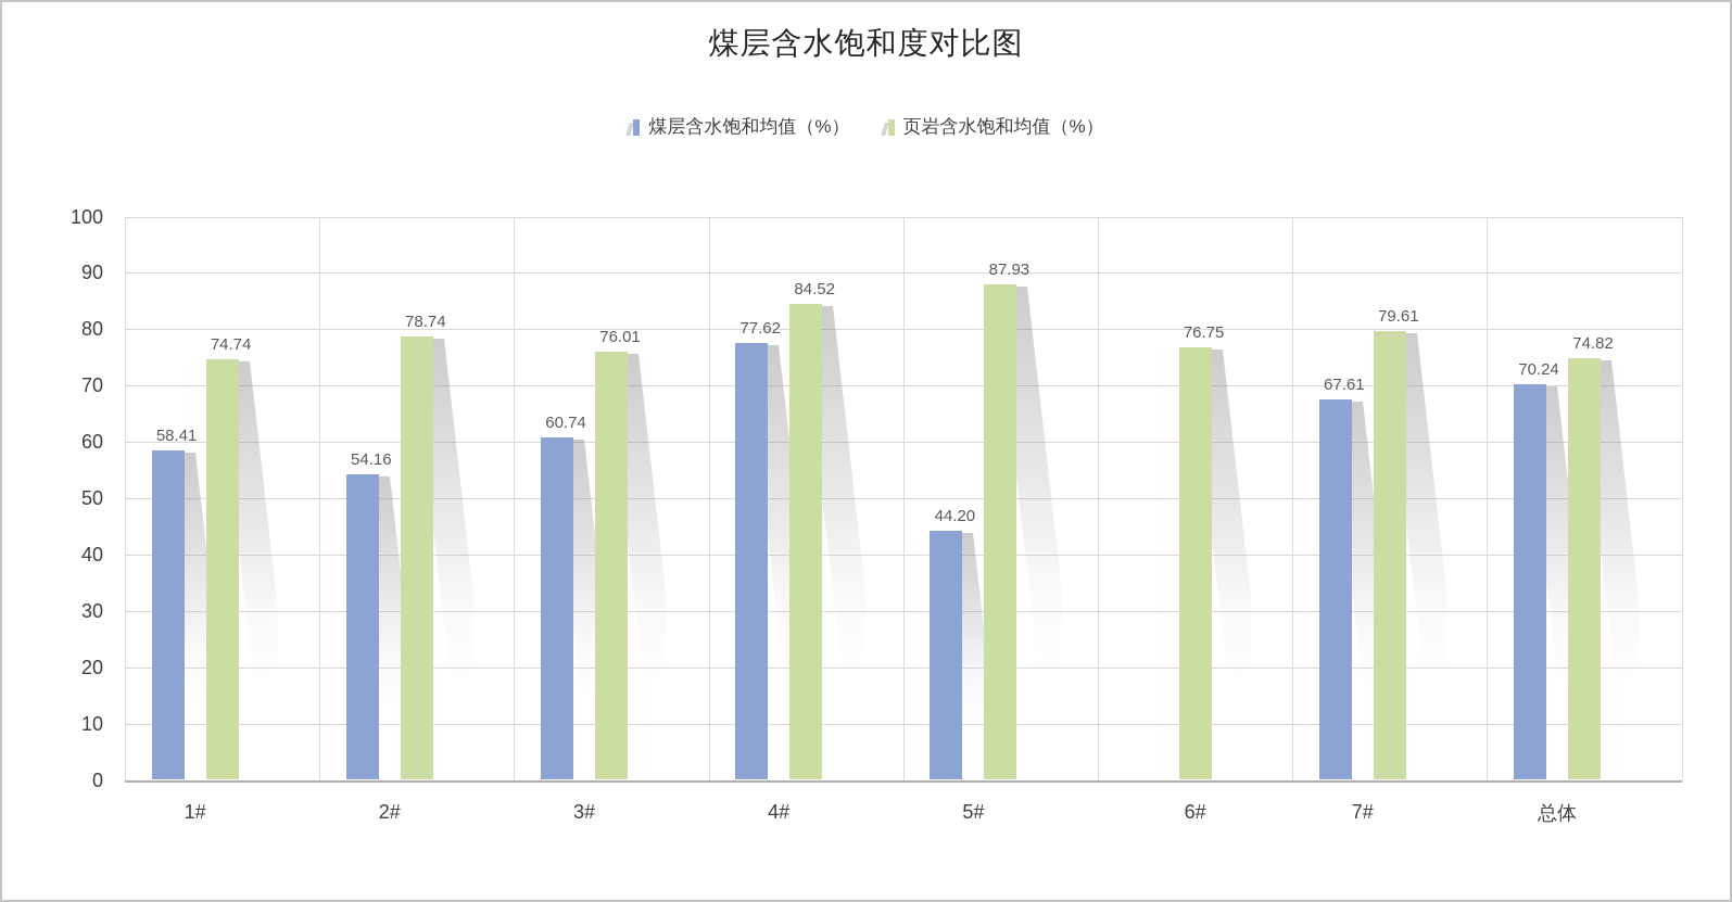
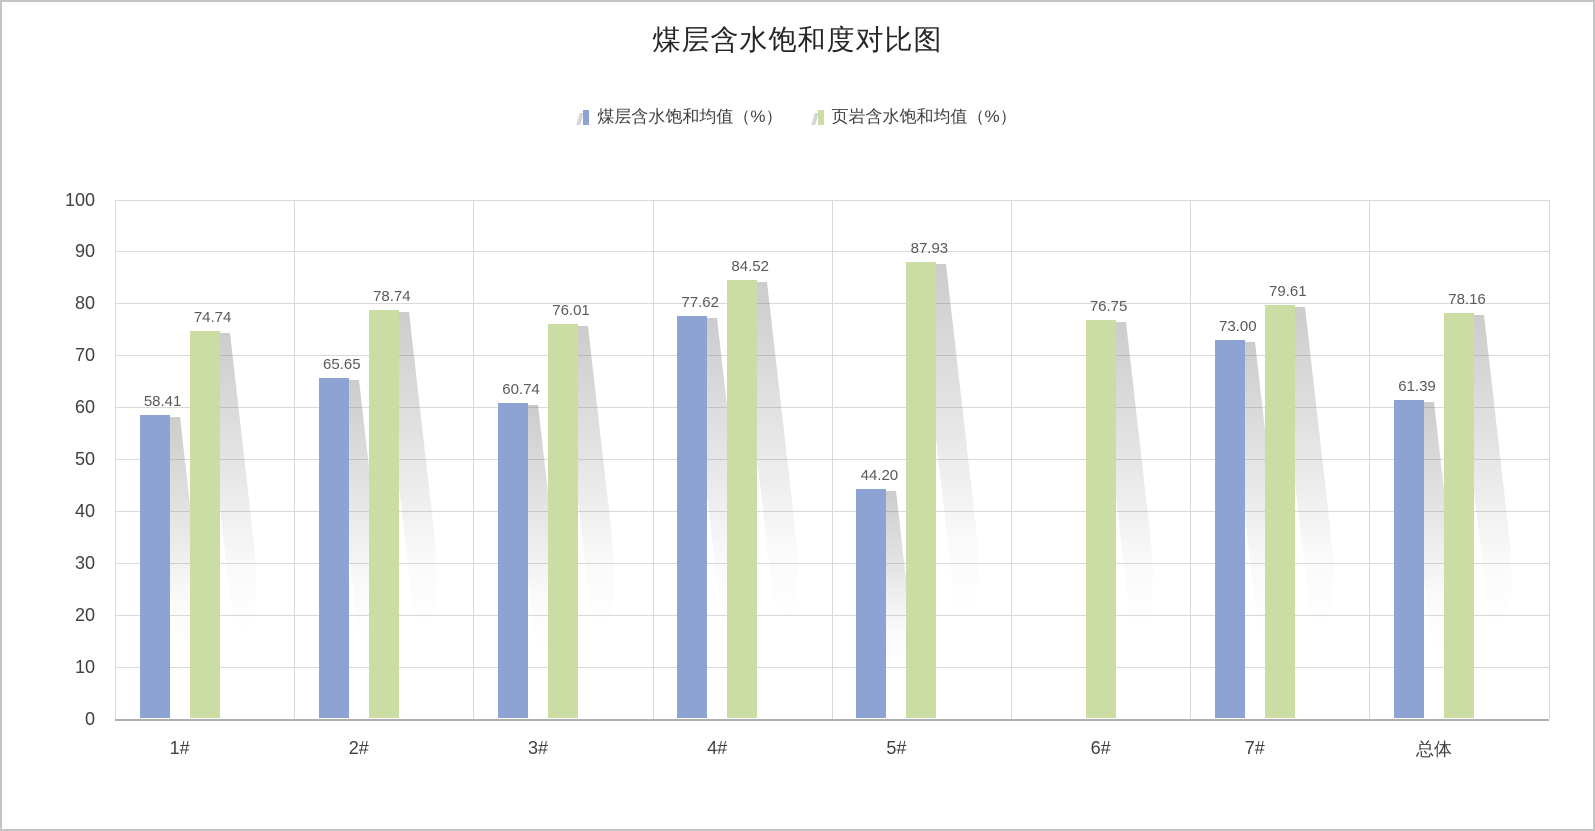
煤层含水饱和均值（%）/2#: 54.16 -> 65.65
煤层含水饱和均值（%）/7#: 67.61 -> 73.00
煤层含水饱和均值（%）/总体: 70.24 -> 61.39
页岩含水饱和均值（%）/总体: 74.82 -> 78.16
